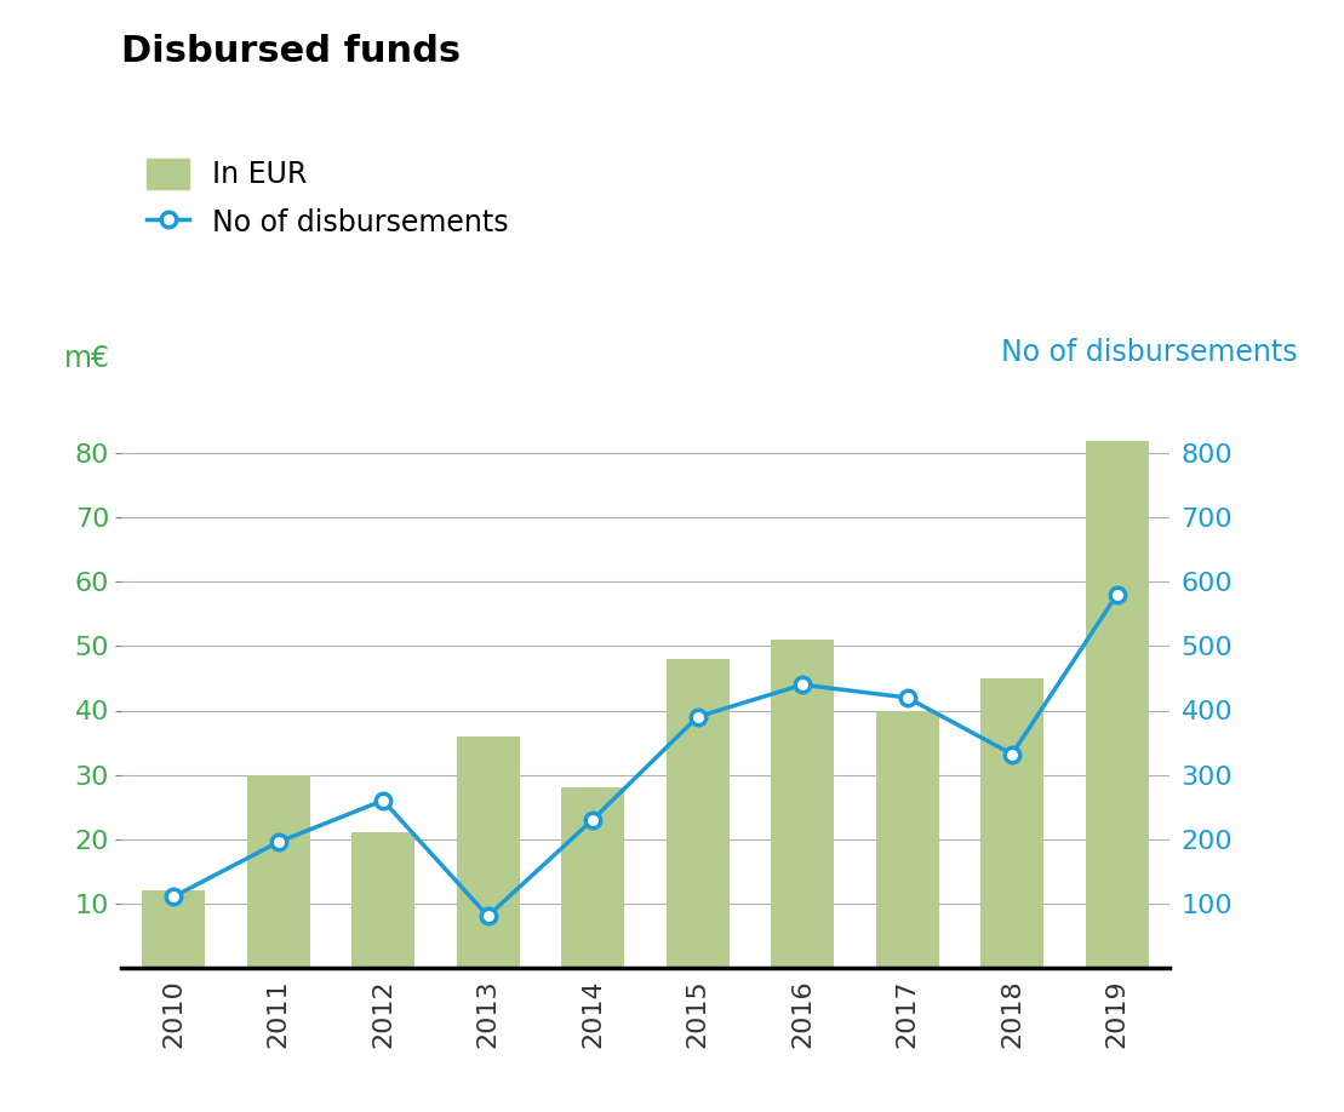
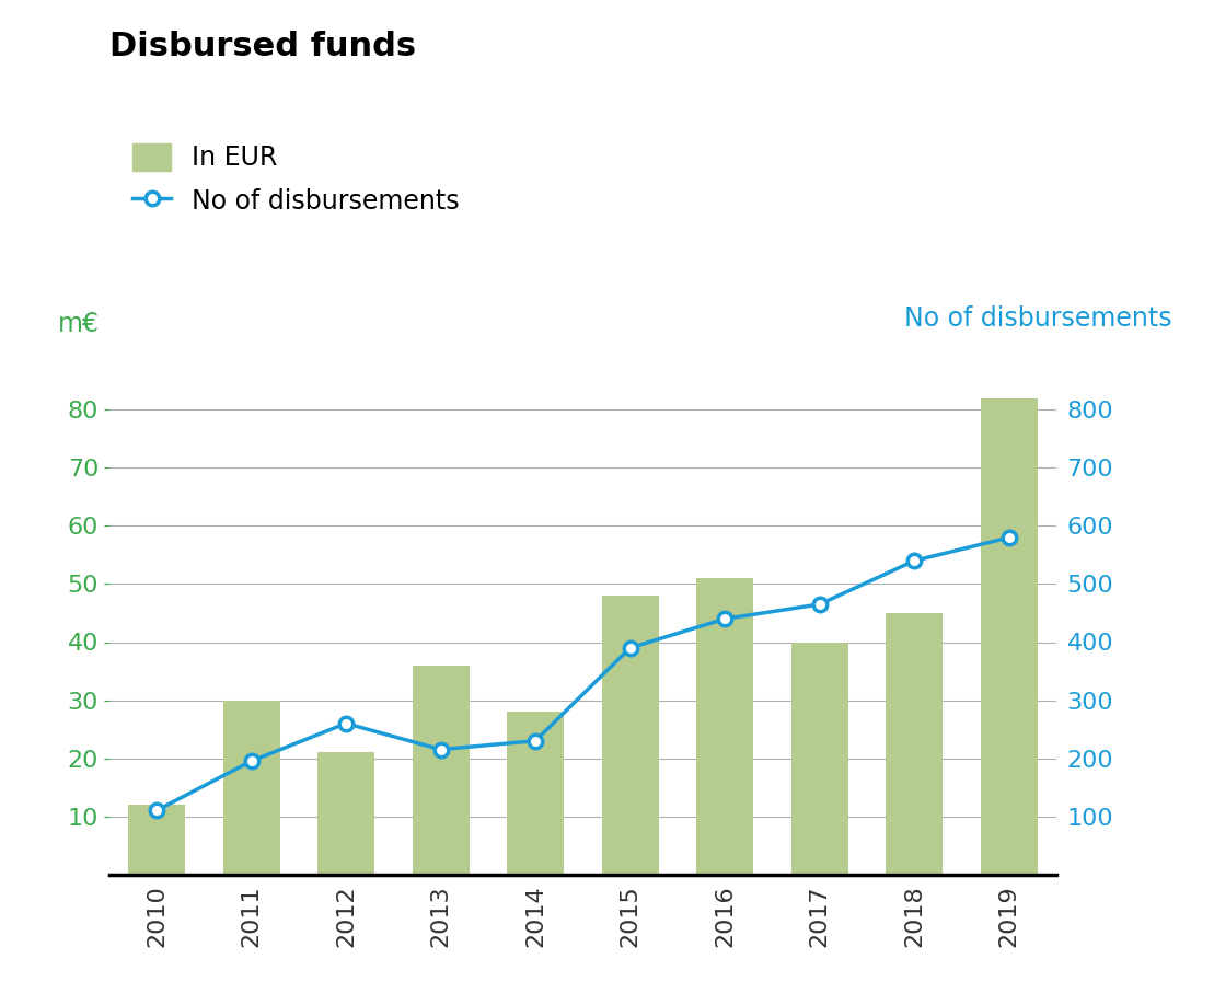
No of disbursements/2013: 80 -> 215
No of disbursements/2017: 420 -> 465
No of disbursements/2018: 332 -> 540
